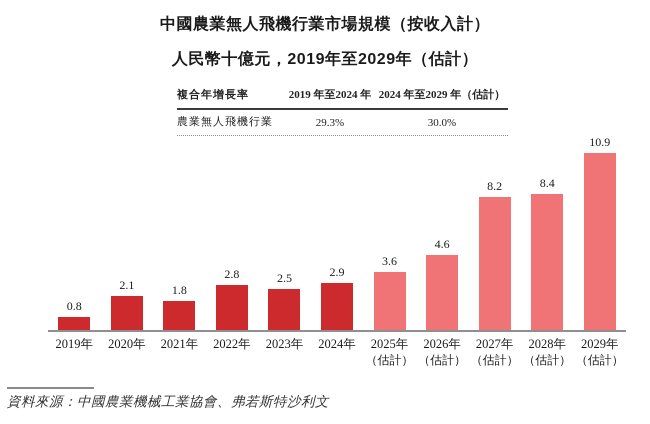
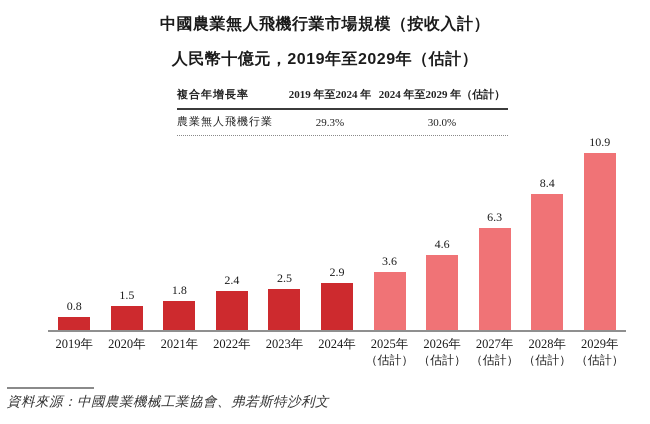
2020年: 2.1 -> 1.5
2022年: 2.8 -> 2.4
2027年: 8.2 -> 6.3
